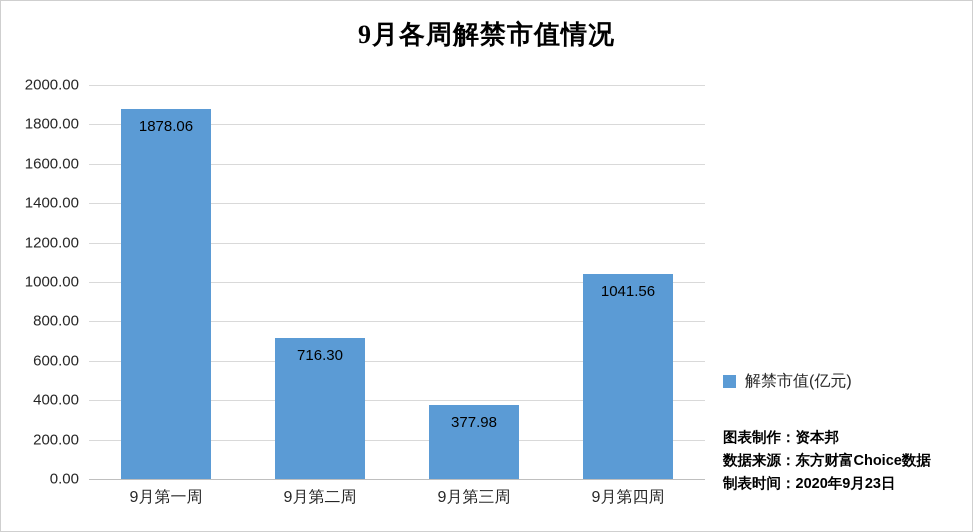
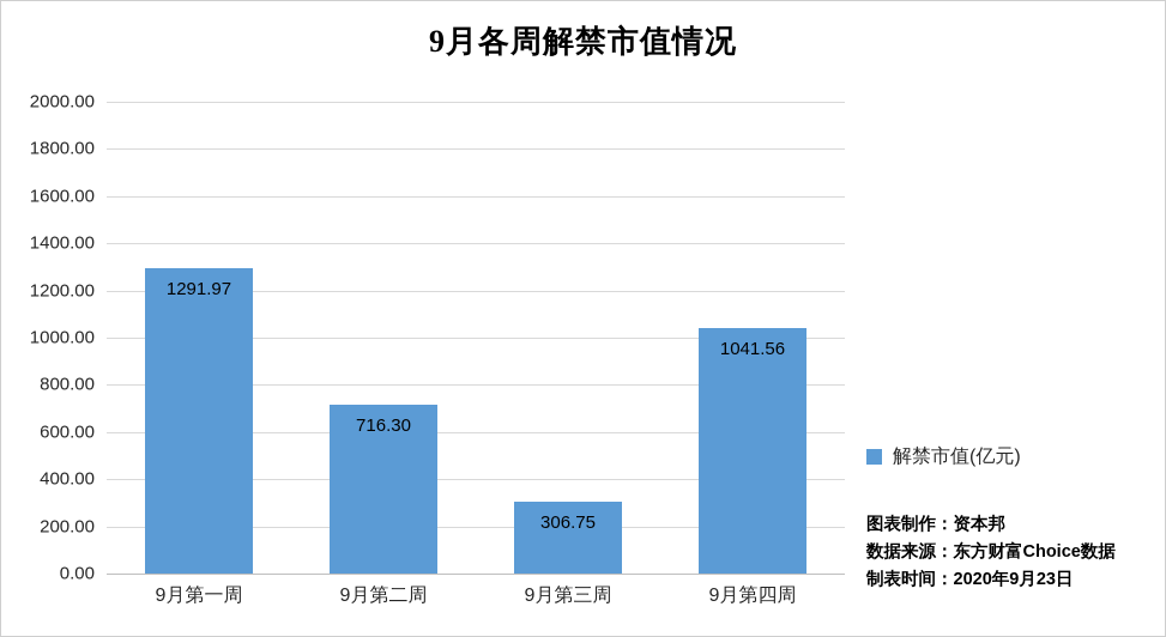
9月第一周: 1878.06 -> 1291.97
9月第三周: 377.98 -> 306.75
